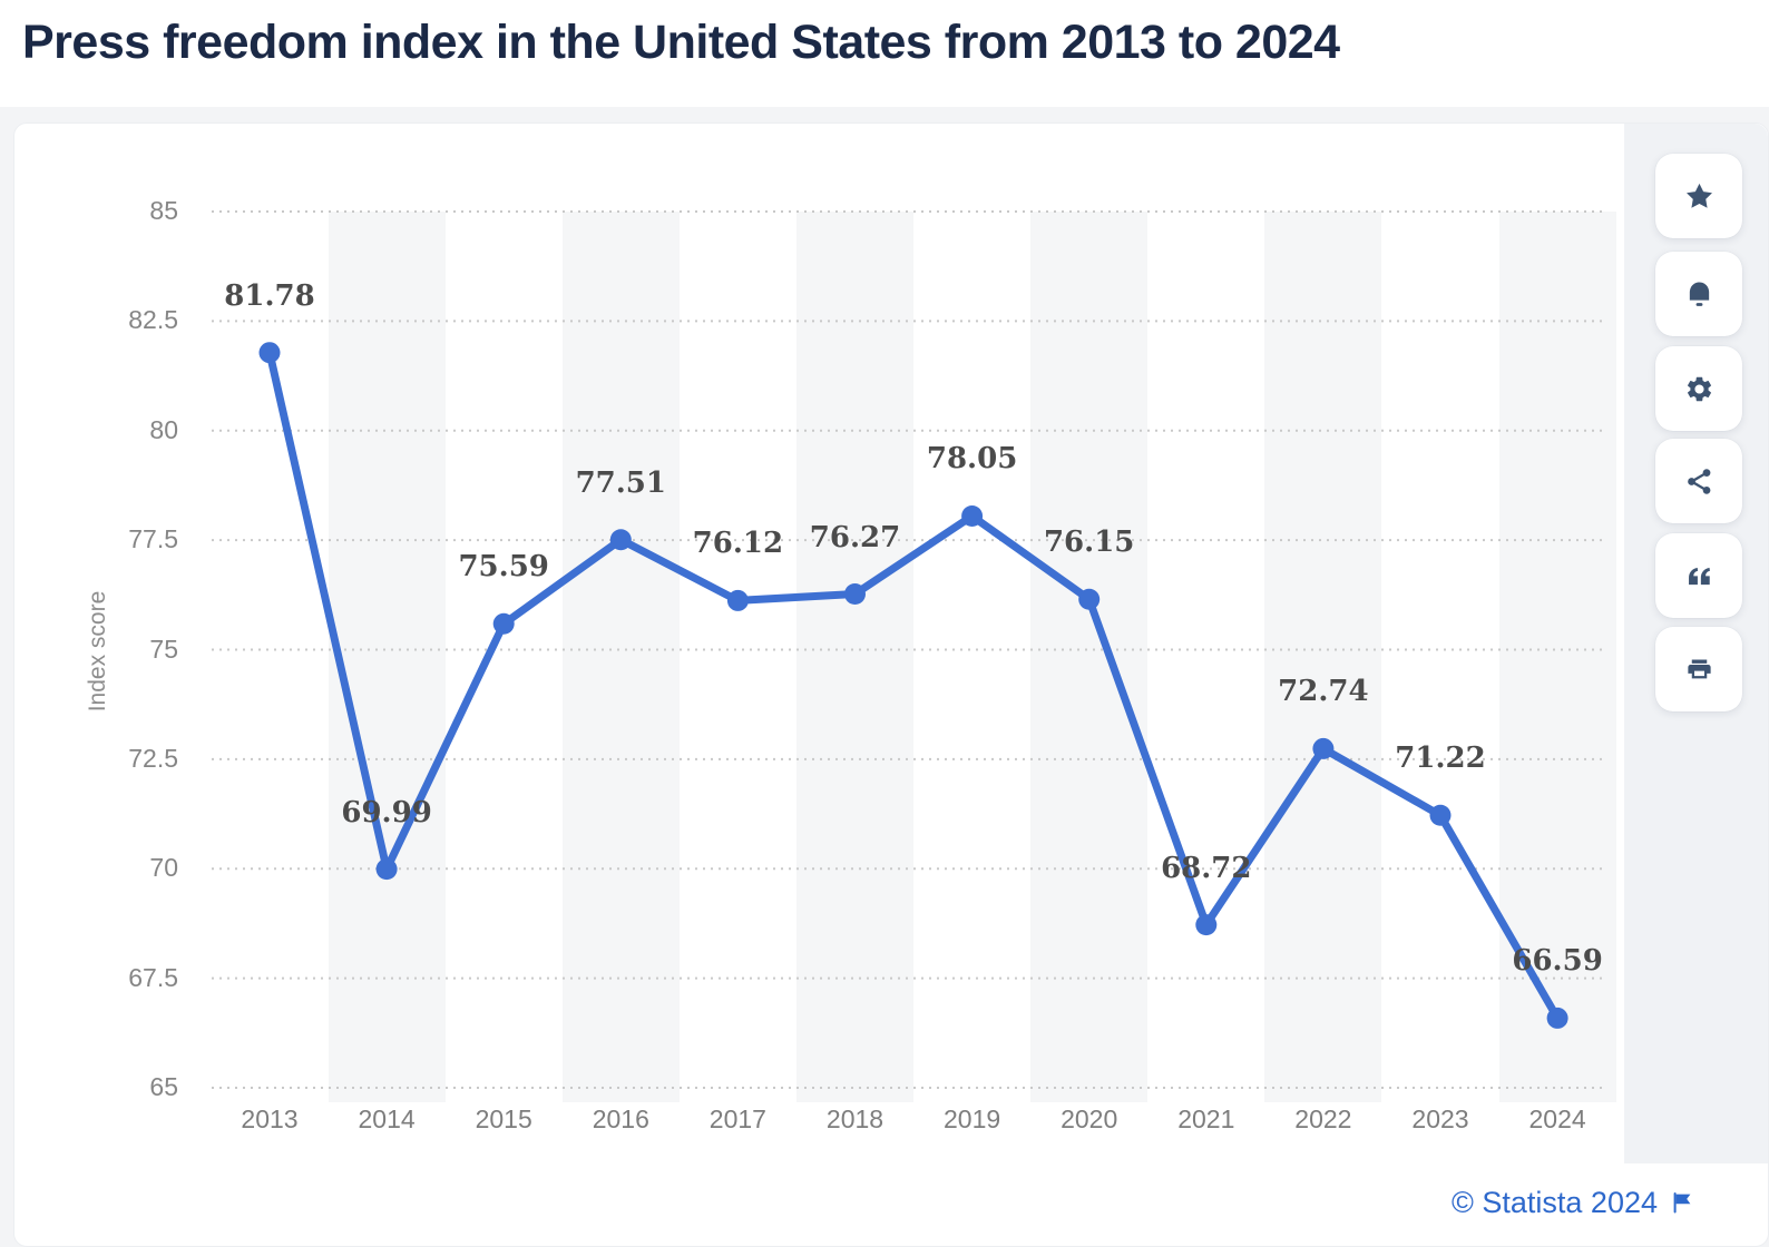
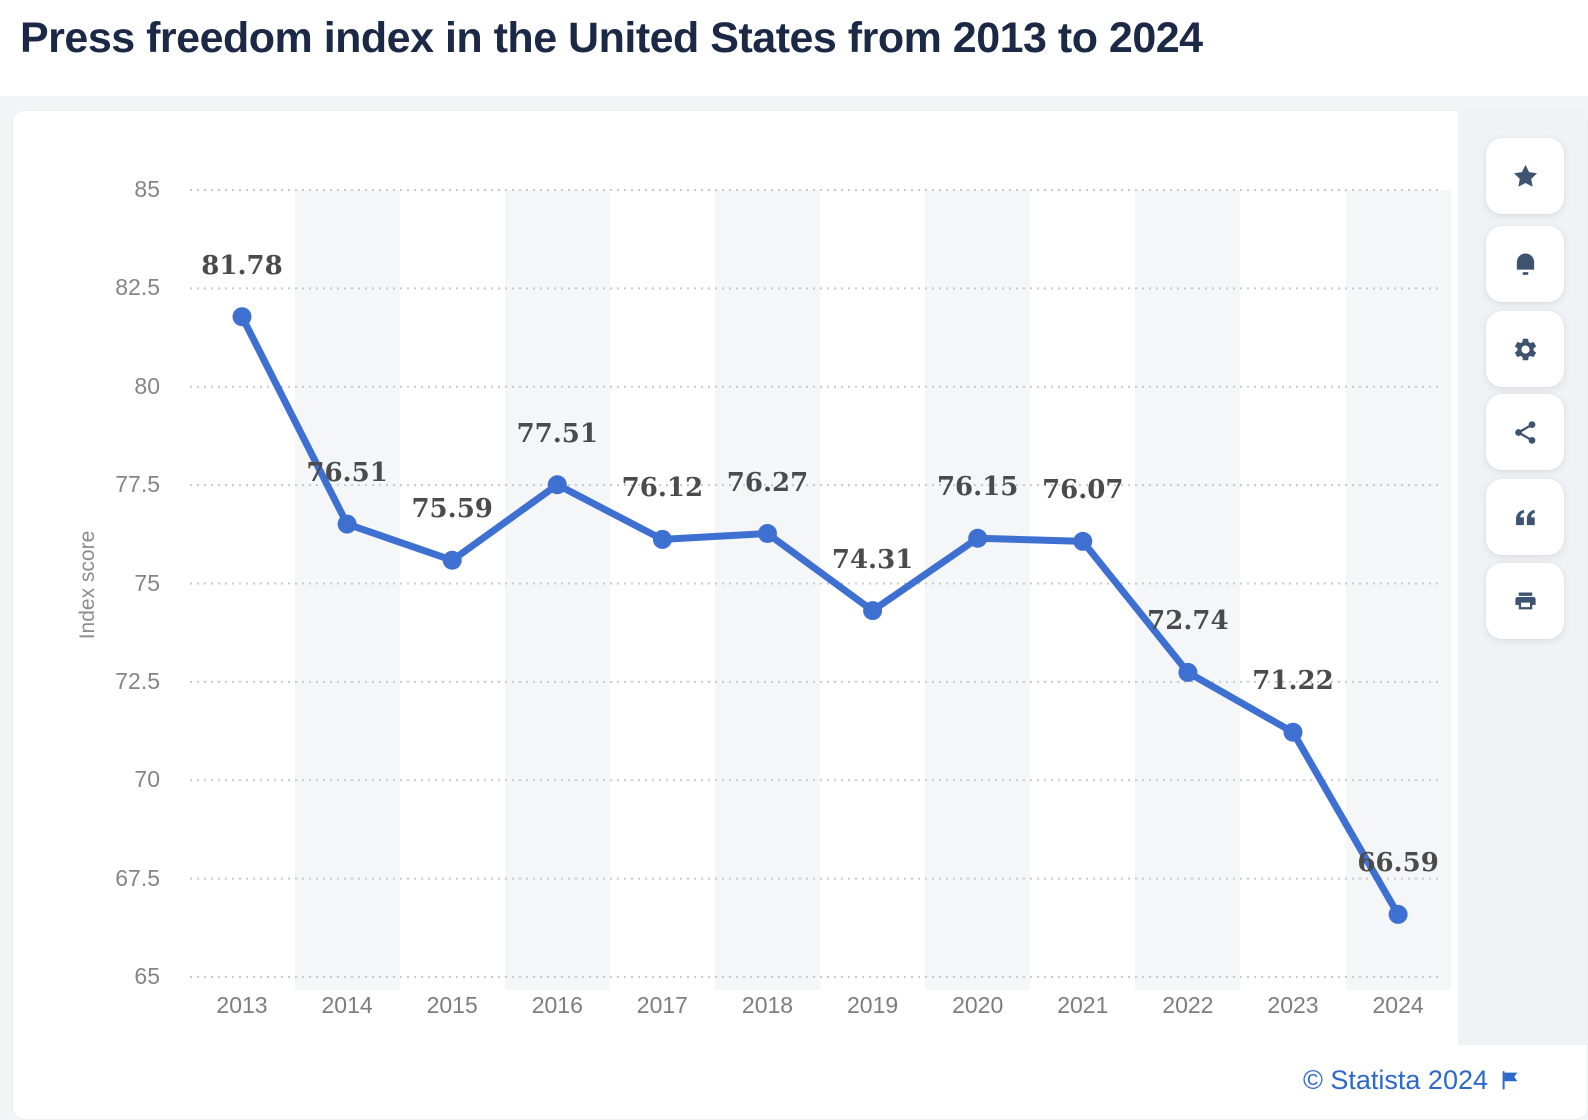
2014: 69.99 -> 76.51
2019: 78.05 -> 74.31
2021: 68.72 -> 76.07
